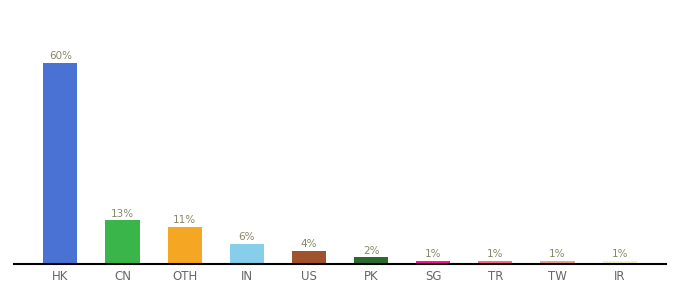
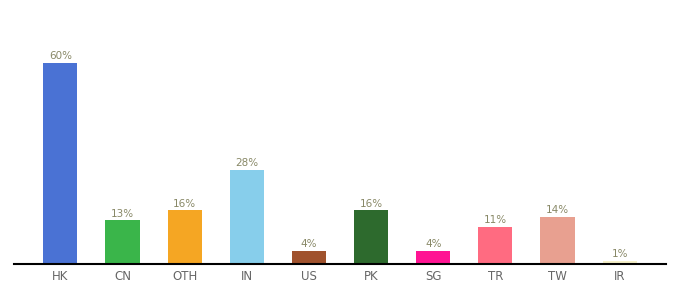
OTH: 11% -> 16%
IN: 6% -> 28%
PK: 2% -> 16%
SG: 1% -> 4%
TR: 1% -> 11%
TW: 1% -> 14%
